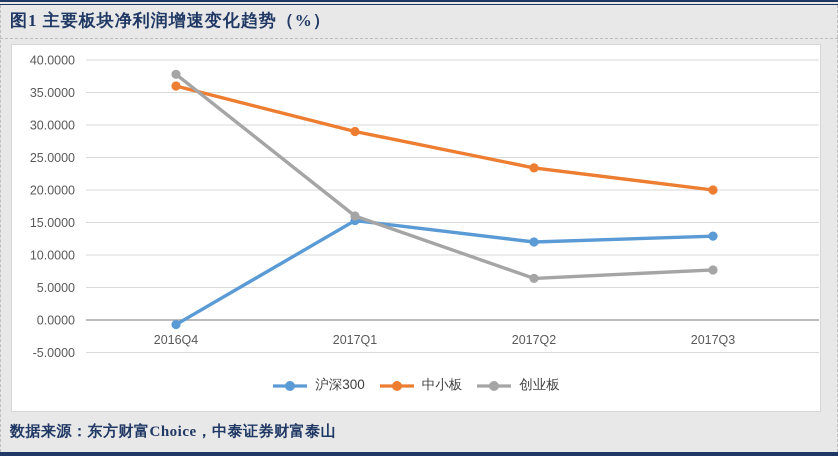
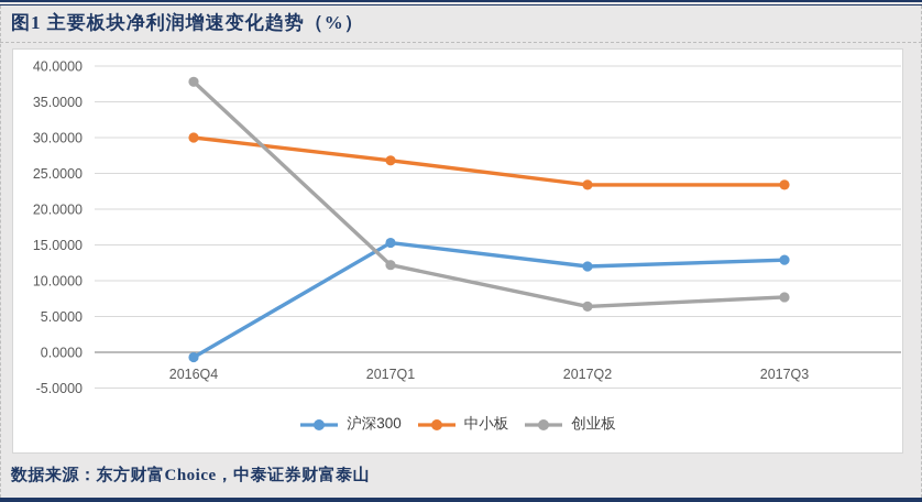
中小板/2016Q4: 36 -> 30
中小板/2017Q1: 29 -> 27
创业板/2017Q1: 16 -> 12
中小板/2017Q3: 20 -> 23
